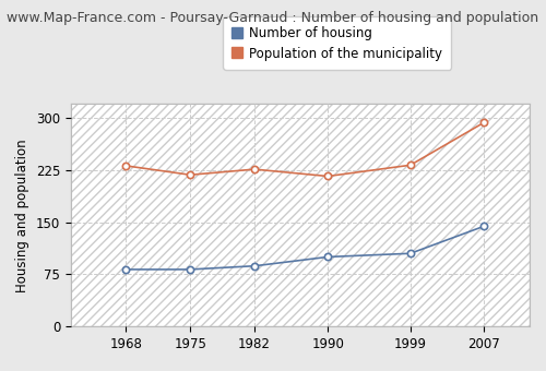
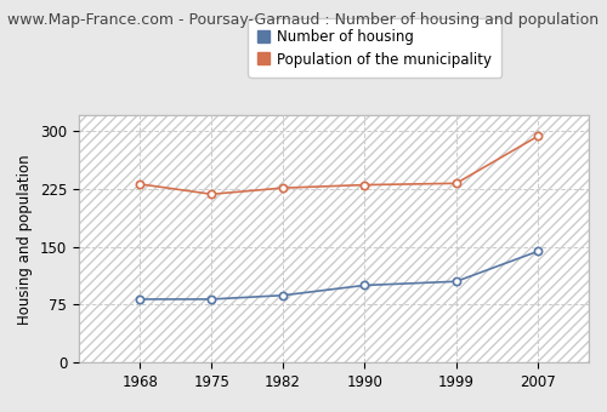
Population of the municipality/1990: 216 -> 230
